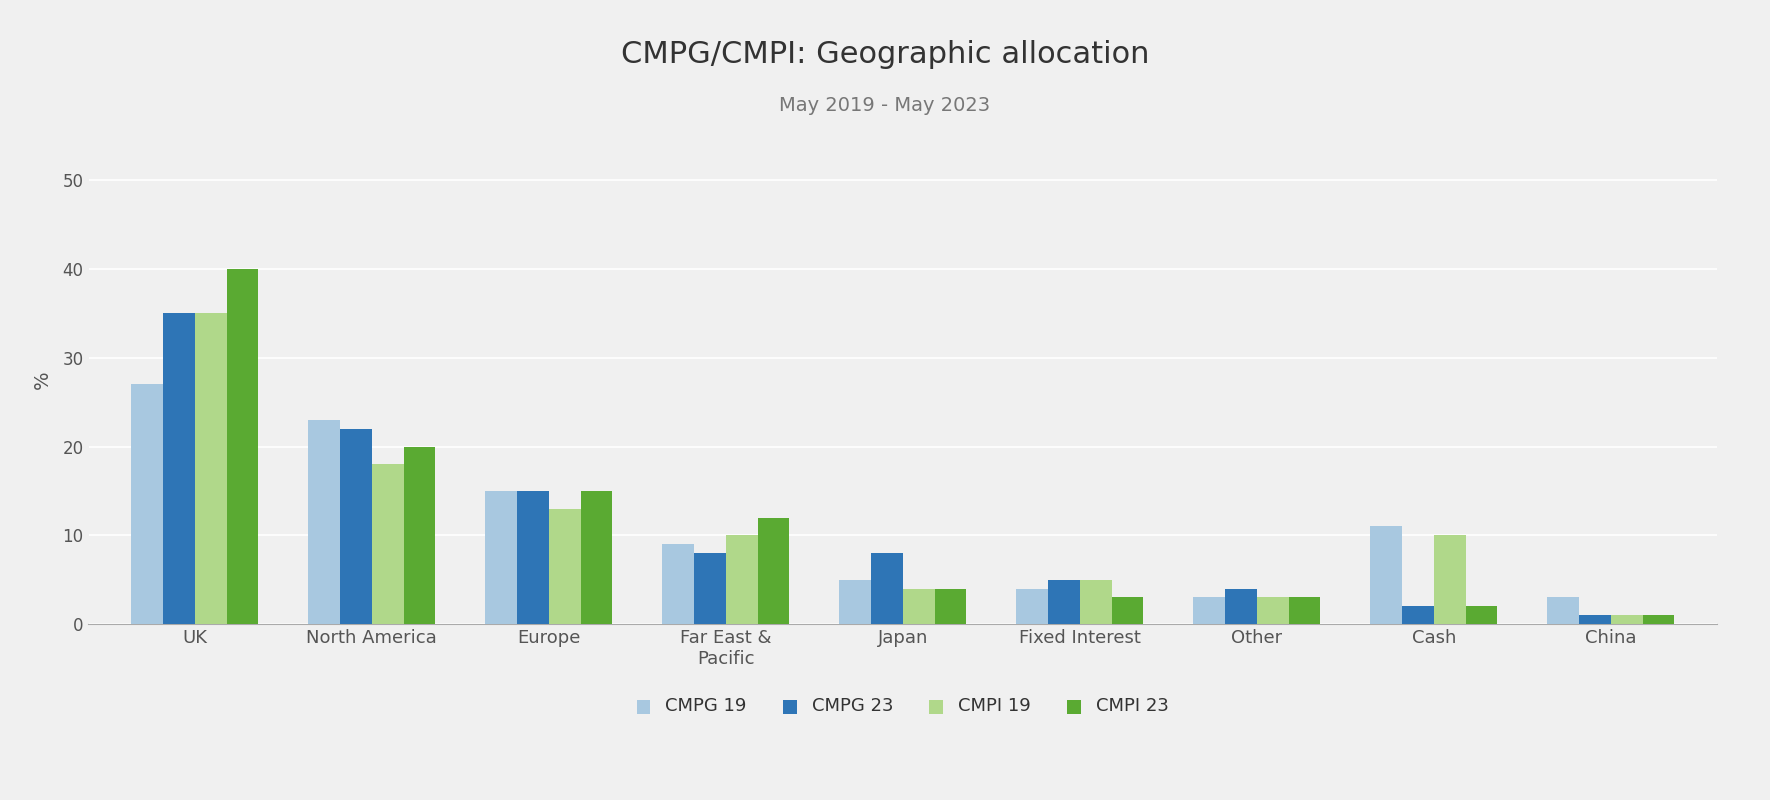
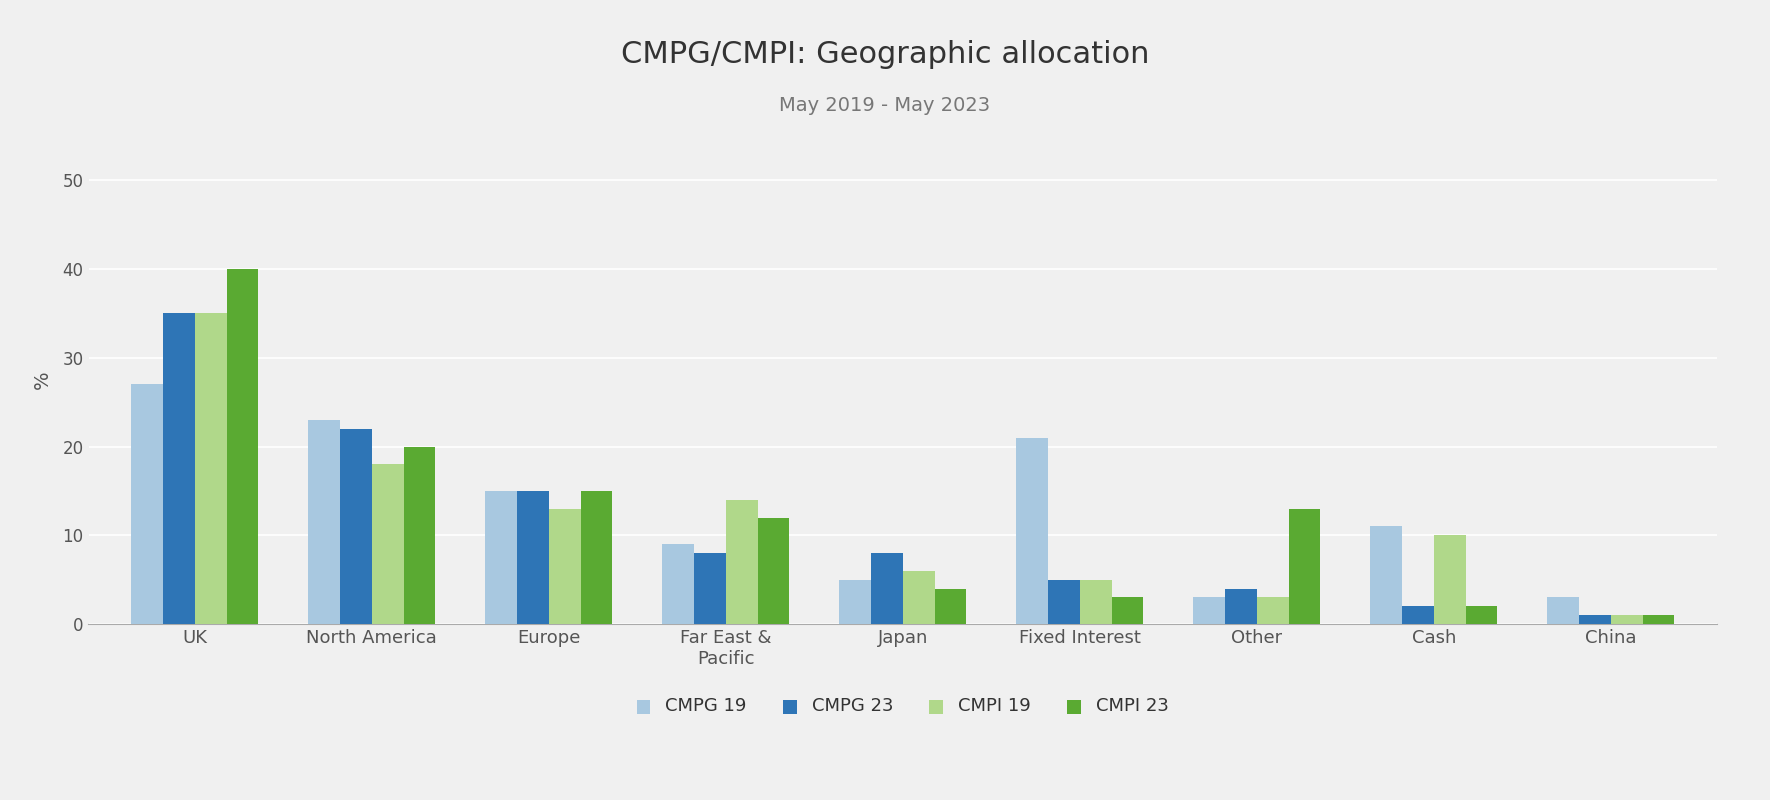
CMPI 19/Far East & Pacific: 10 -> 14
CMPI 19/Japan: 4 -> 6
CMPG 19/Fixed Interest: 4 -> 21
CMPI 23/Other: 3 -> 13
